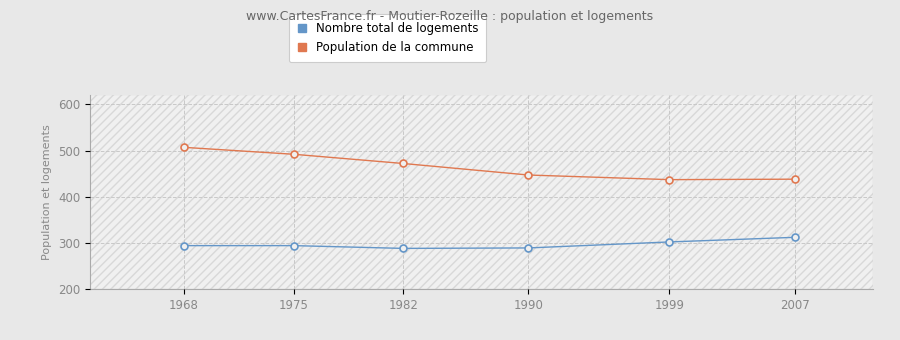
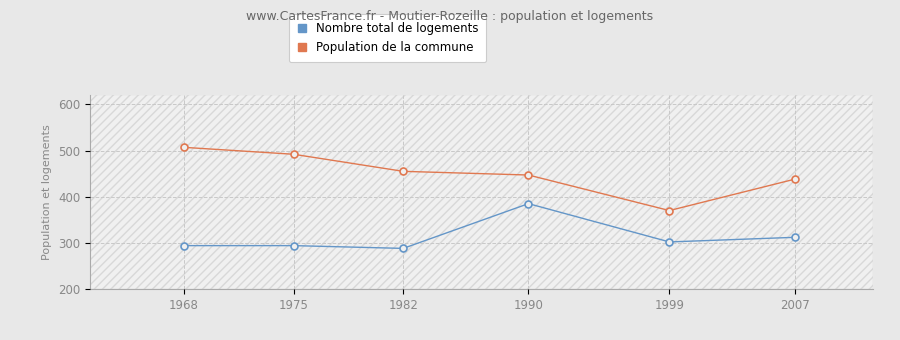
Population de la commune/1982: 472 -> 455
Nombre total de logements/1990: 289 -> 385
Population de la commune/1999: 437 -> 370
